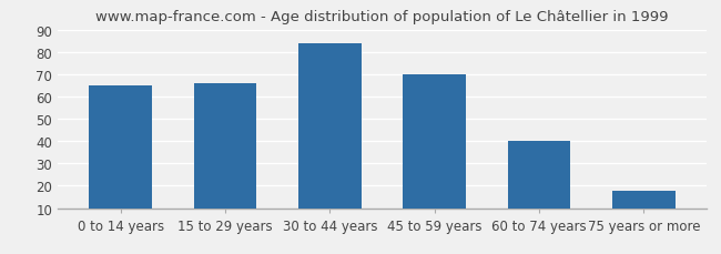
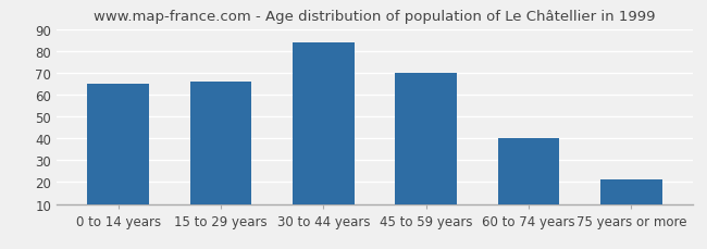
75 years or more: 18 -> 21
